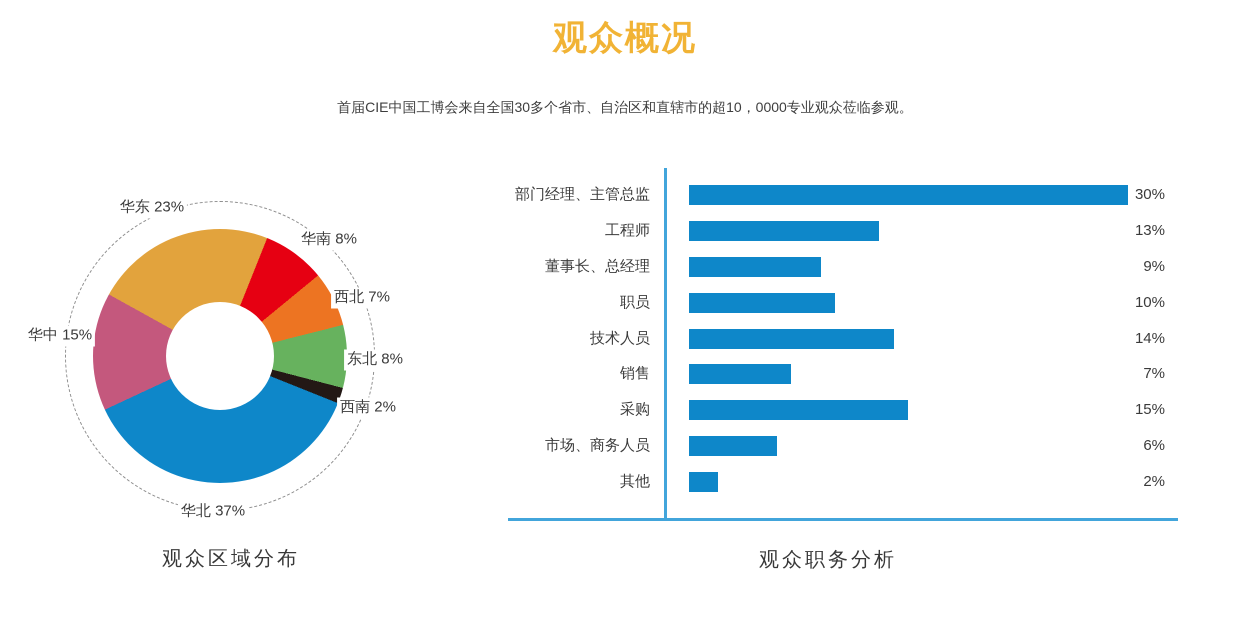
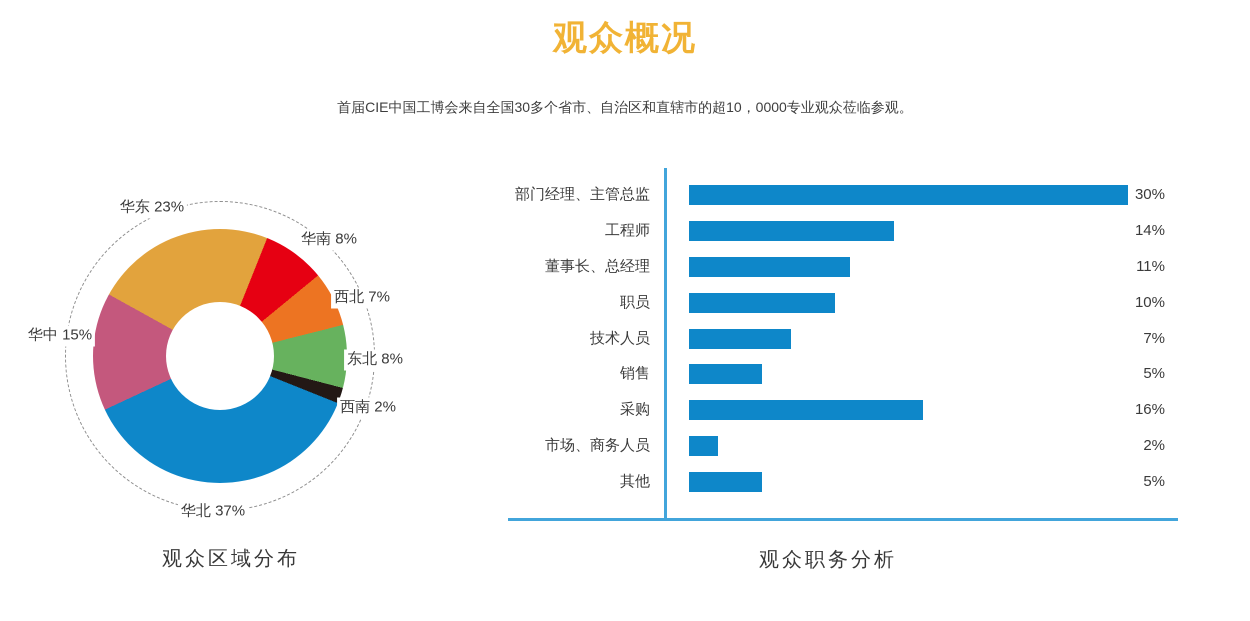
观众职务分析/工程师: 13% -> 14%
观众职务分析/董事长、总经理: 9% -> 11%
观众职务分析/技术人员: 14% -> 7%
观众职务分析/销售: 7% -> 5%
观众职务分析/采购: 15% -> 16%
观众职务分析/市场、商务人员: 6% -> 2%
观众职务分析/其他: 2% -> 5%
